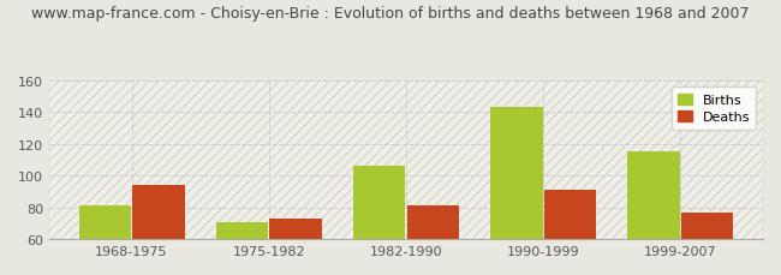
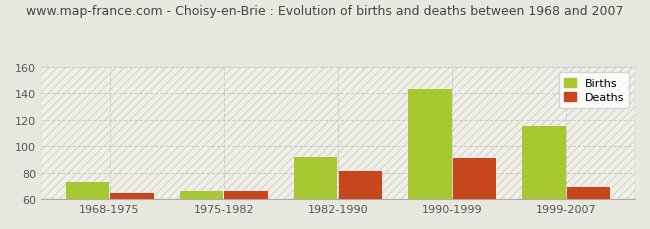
Births/1968-1975: 81 -> 73
Deaths/1968-1975: 94 -> 65
Births/1975-1982: 71 -> 66
Deaths/1975-1982: 73 -> 66
Births/1982-1990: 106 -> 92
Deaths/1999-2007: 77 -> 69
